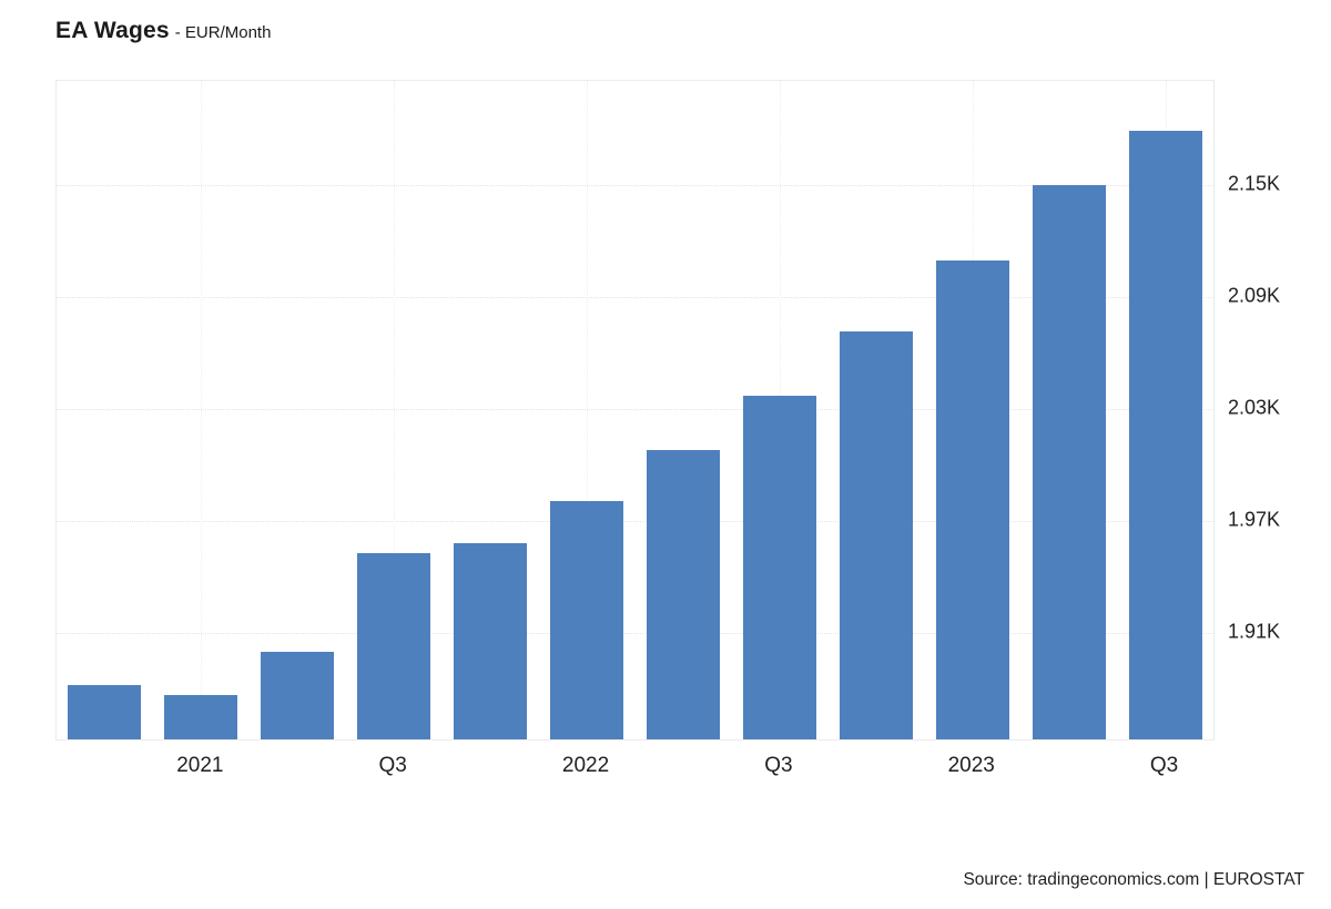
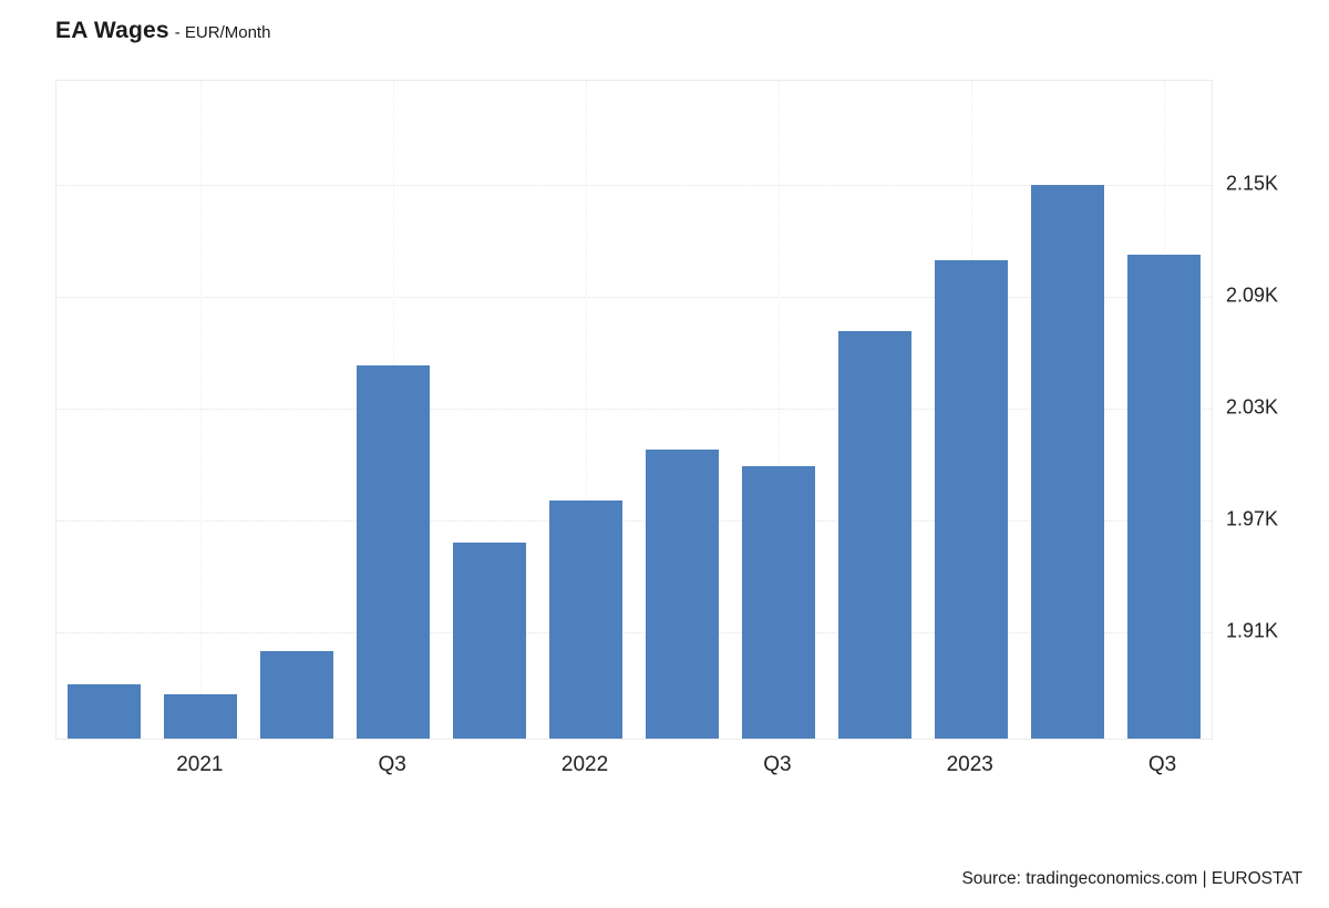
2021 Q3: 1.953K -> 2.053K
2022 Q3: 2.037K -> 1.999K
2023 Q3: 2.179K -> 2.113K
